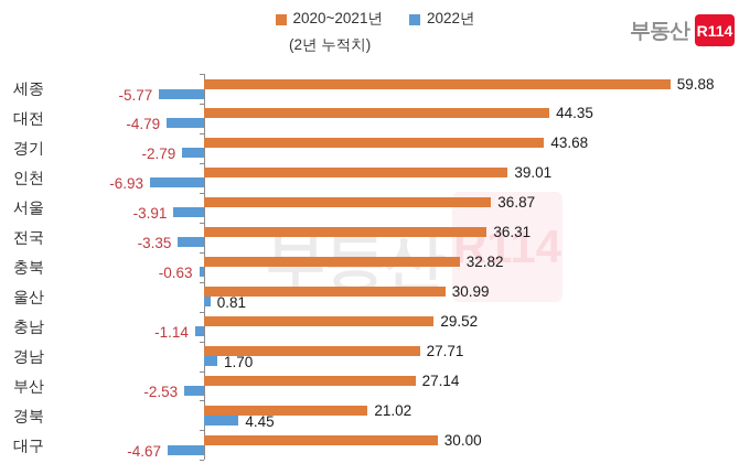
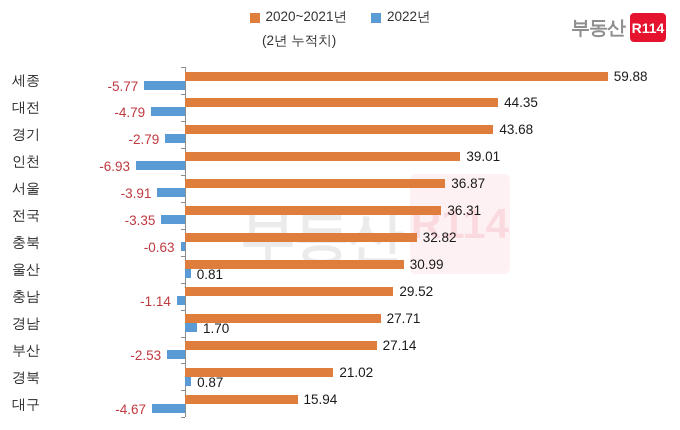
2022년/경북: 4.45 -> 0.87
2020~2021년/대구: 30.00 -> 15.94
